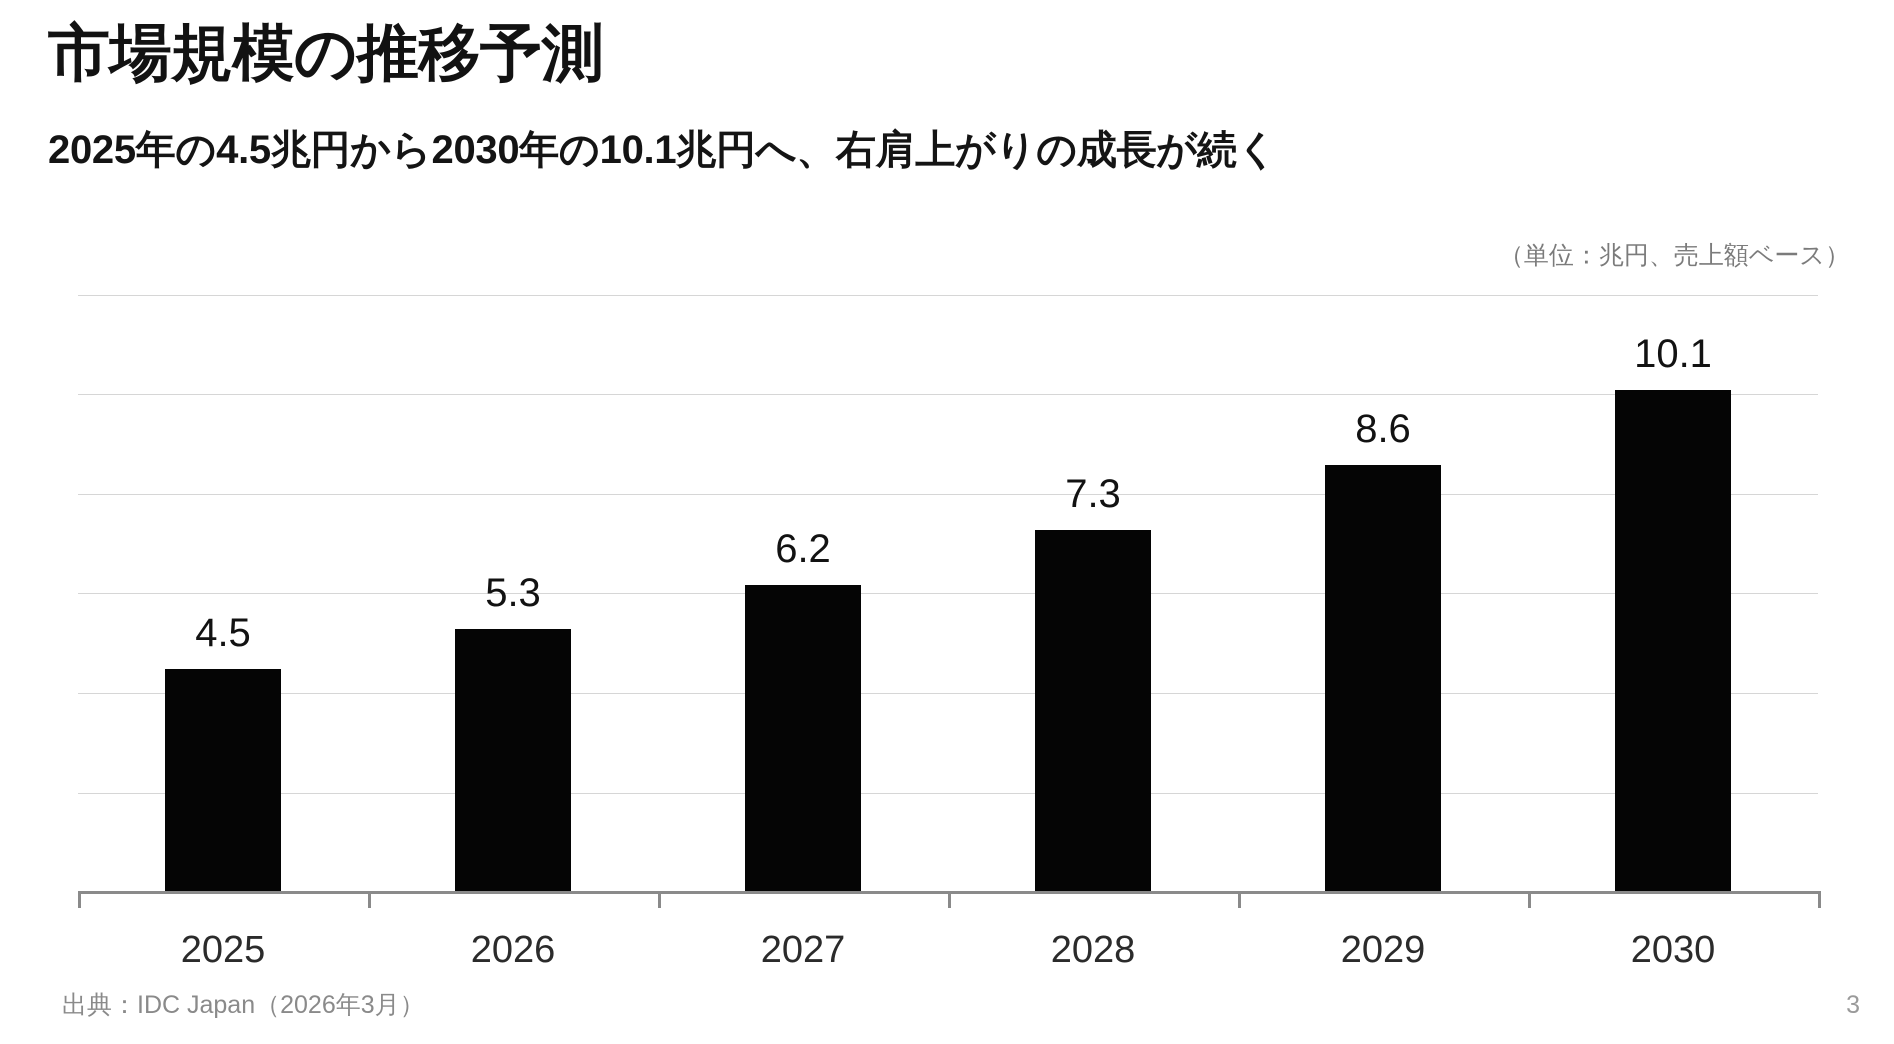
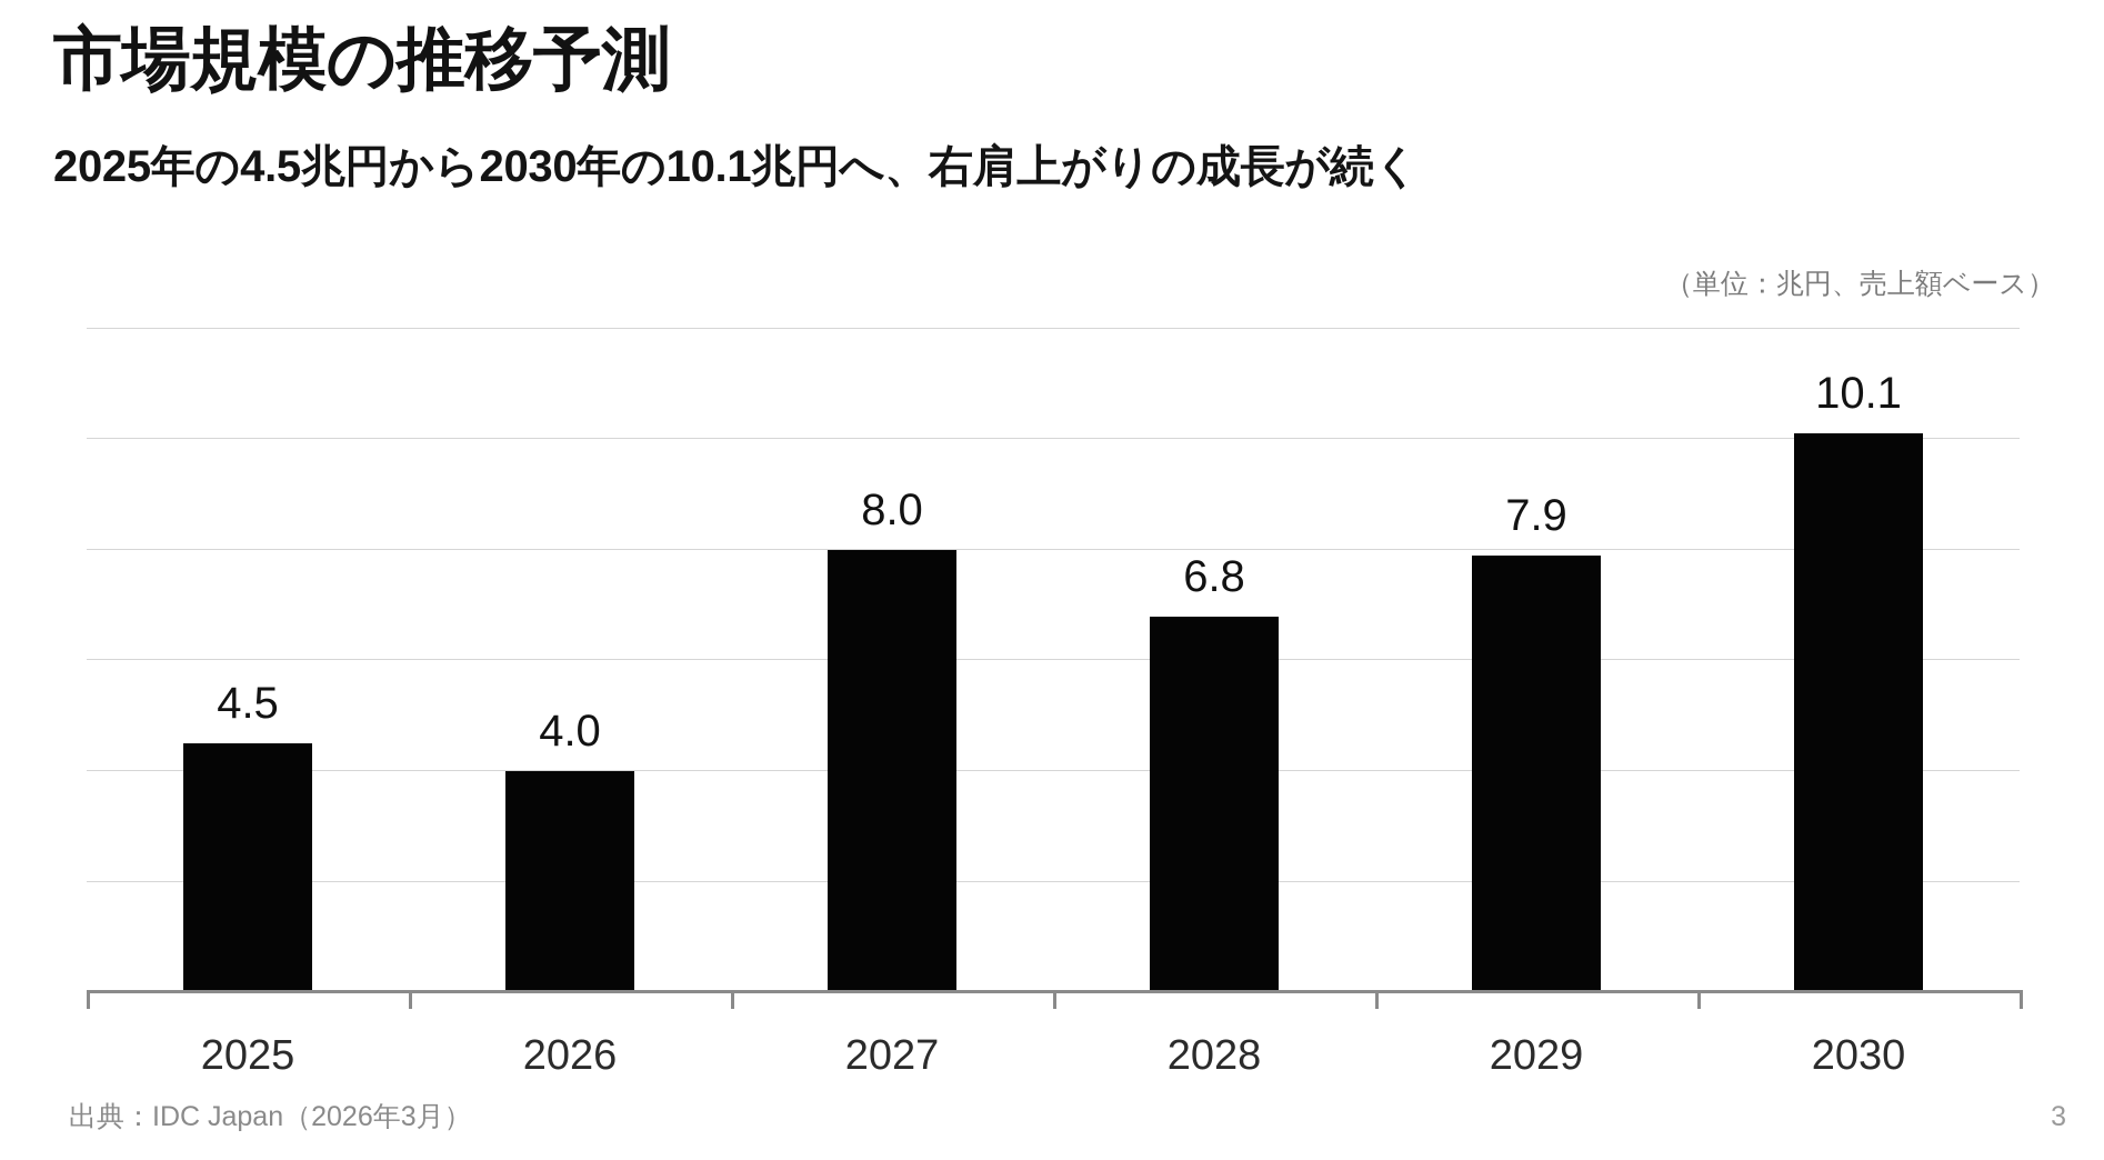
2026: 5.3 -> 4.0
2027: 6.2 -> 8.0
2028: 7.3 -> 6.8
2029: 8.6 -> 7.9
